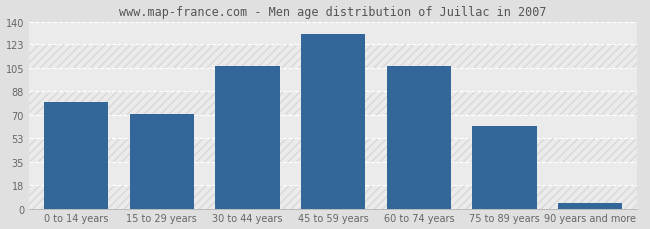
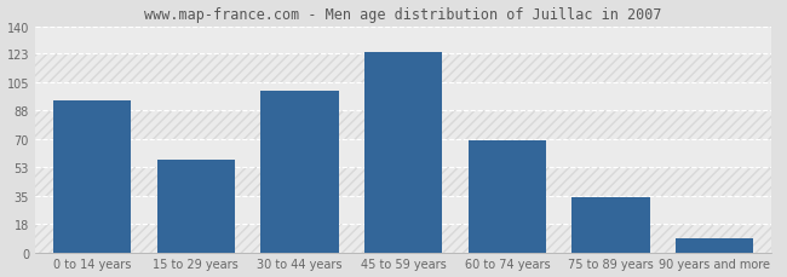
0 to 14 years: 80 -> 94
15 to 29 years: 71 -> 57
30 to 44 years: 107 -> 100
45 to 59 years: 131 -> 124
60 to 74 years: 107 -> 69
75 to 89 years: 62 -> 34
90 years and more: 4 -> 9
